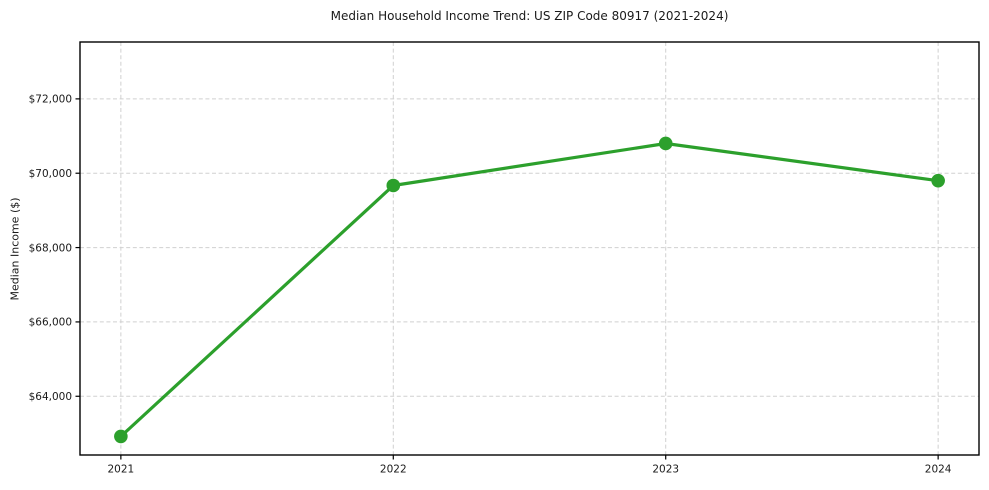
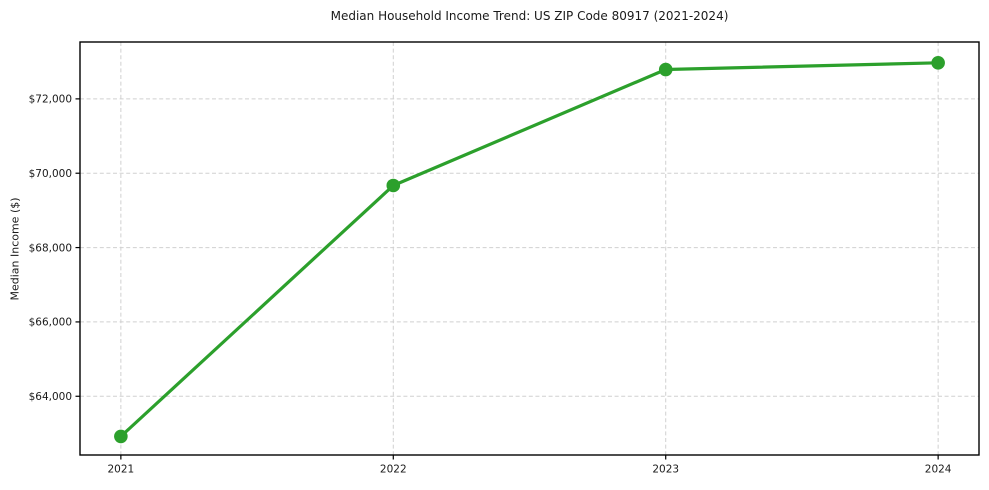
2023: $70800 -> $72800
2024: $69800 -> $73000
